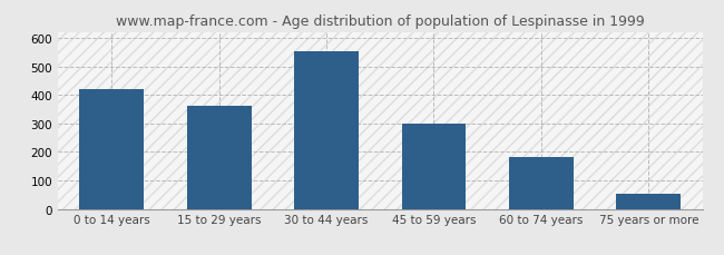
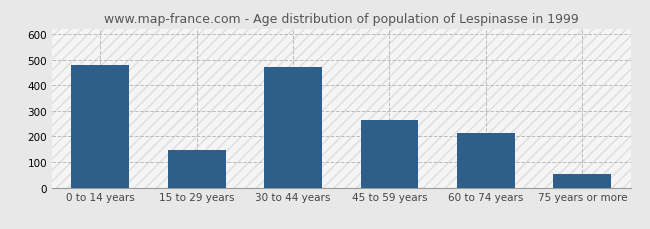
0 to 14 years: 420 -> 480
15 to 29 years: 360 -> 145
30 to 44 years: 555 -> 470
45 to 59 years: 300 -> 265
60 to 74 years: 183 -> 215
